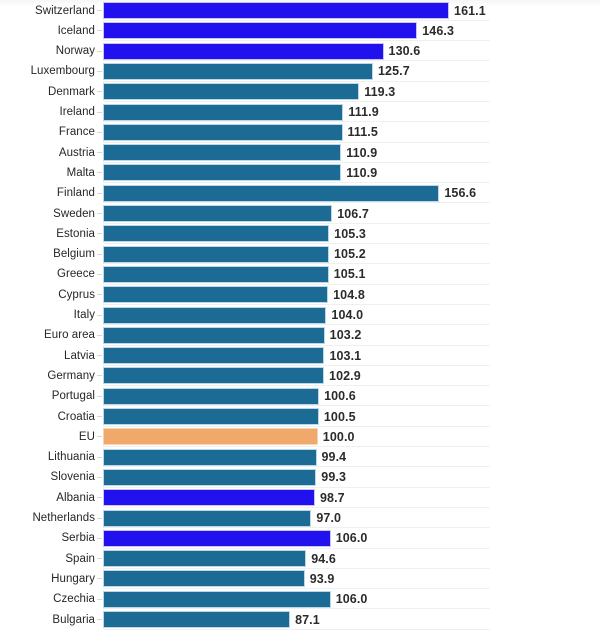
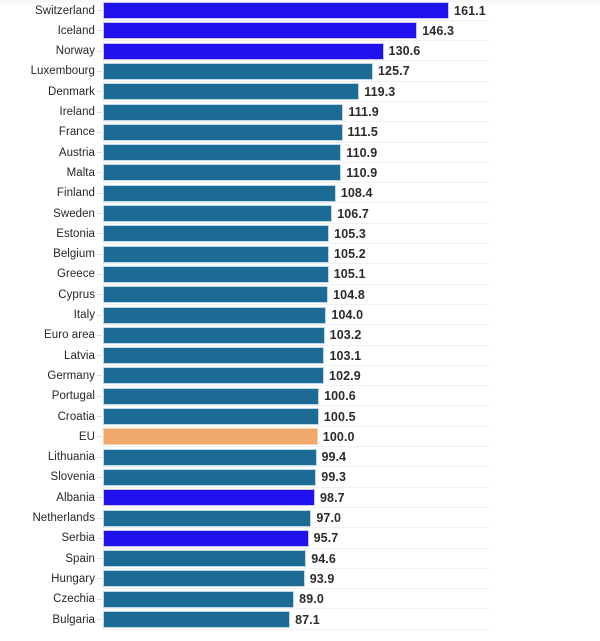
Finland: 156.6 -> 108.4
Serbia: 106.0 -> 95.7
Czechia: 106.0 -> 89.0
